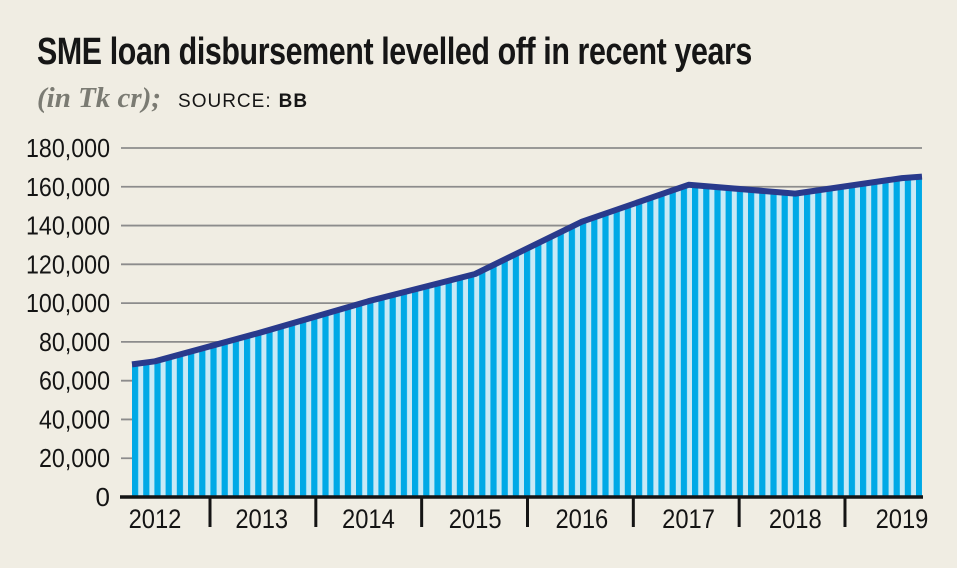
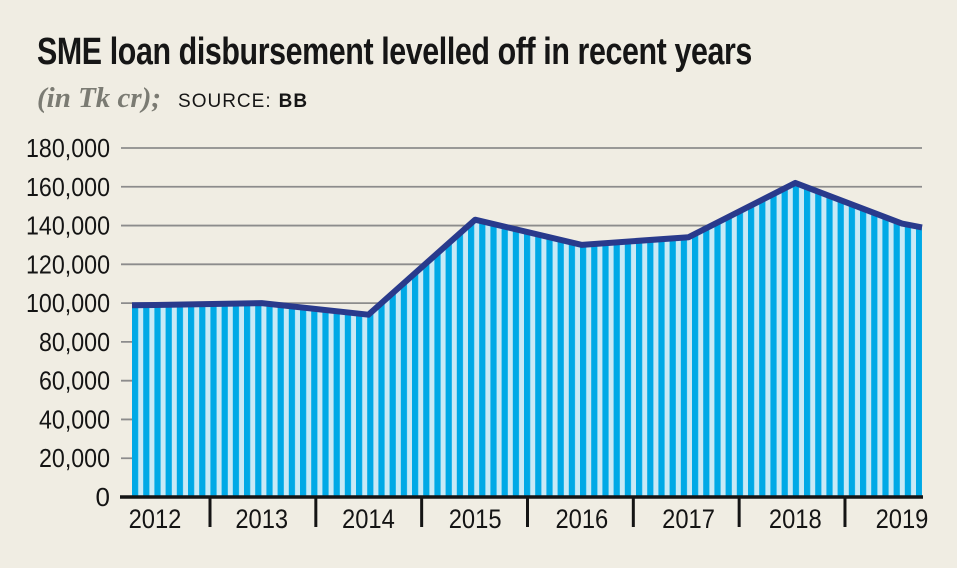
2012: 70000 -> 99000
2013: 85000 -> 100000
2014: 101000 -> 94000
2015: 115000 -> 143000
2016: 142000 -> 130000
2017: 161000 -> 134000
2018: 156000 -> 162000
2019: 164000 -> 141000
